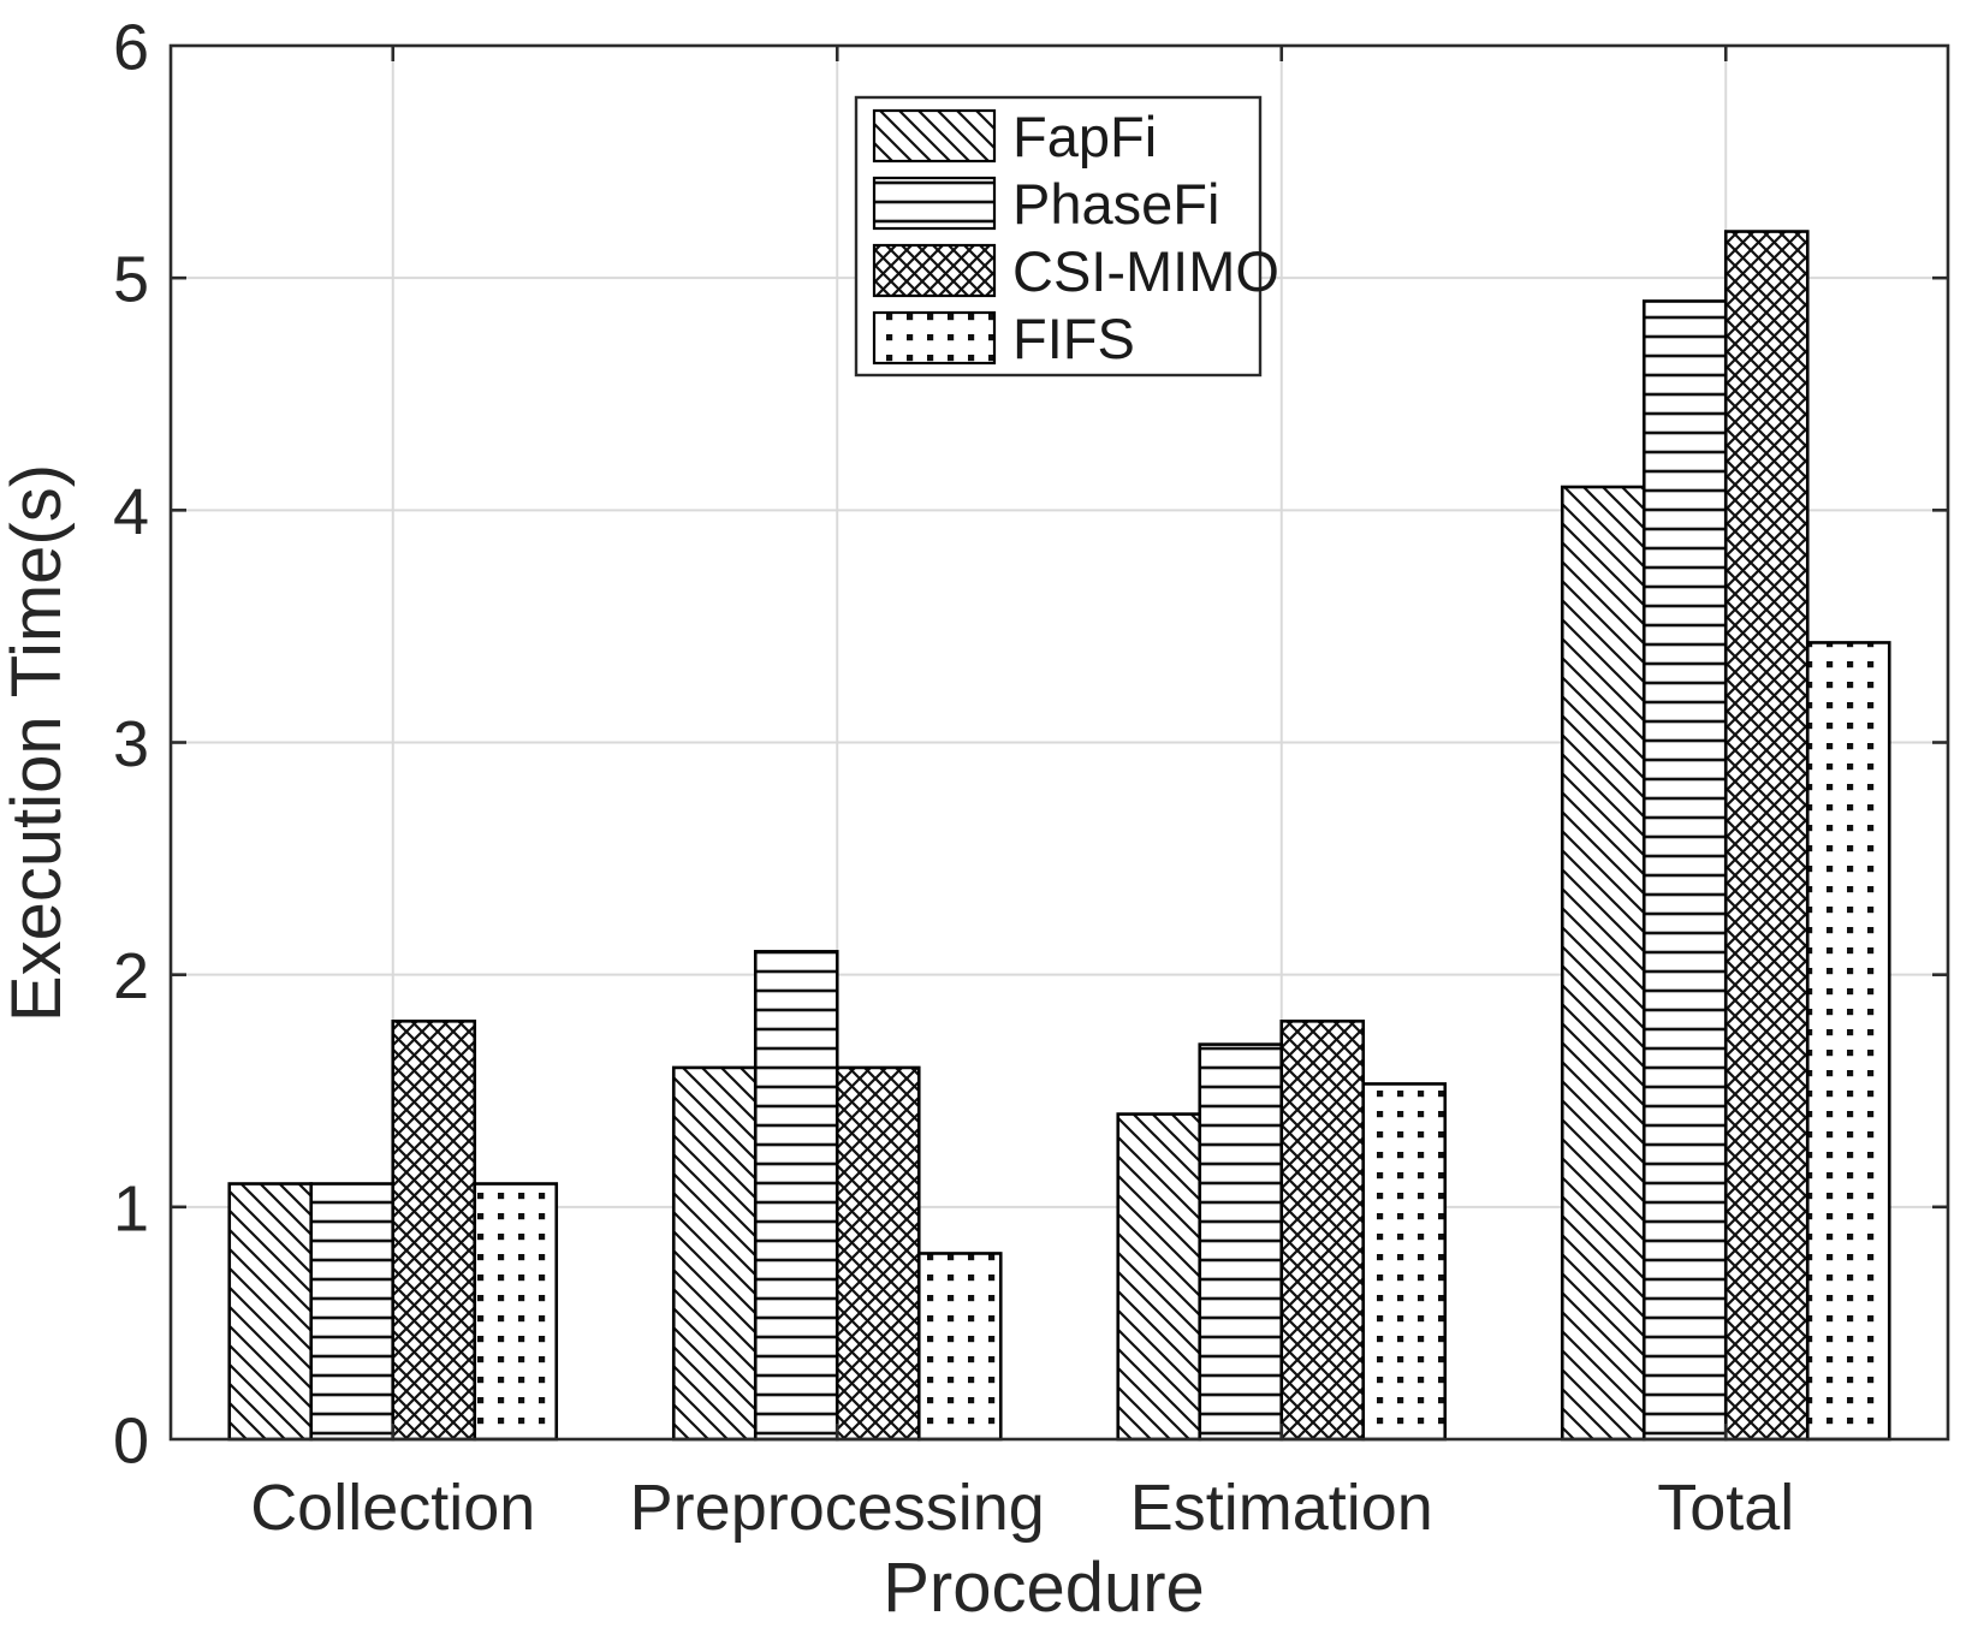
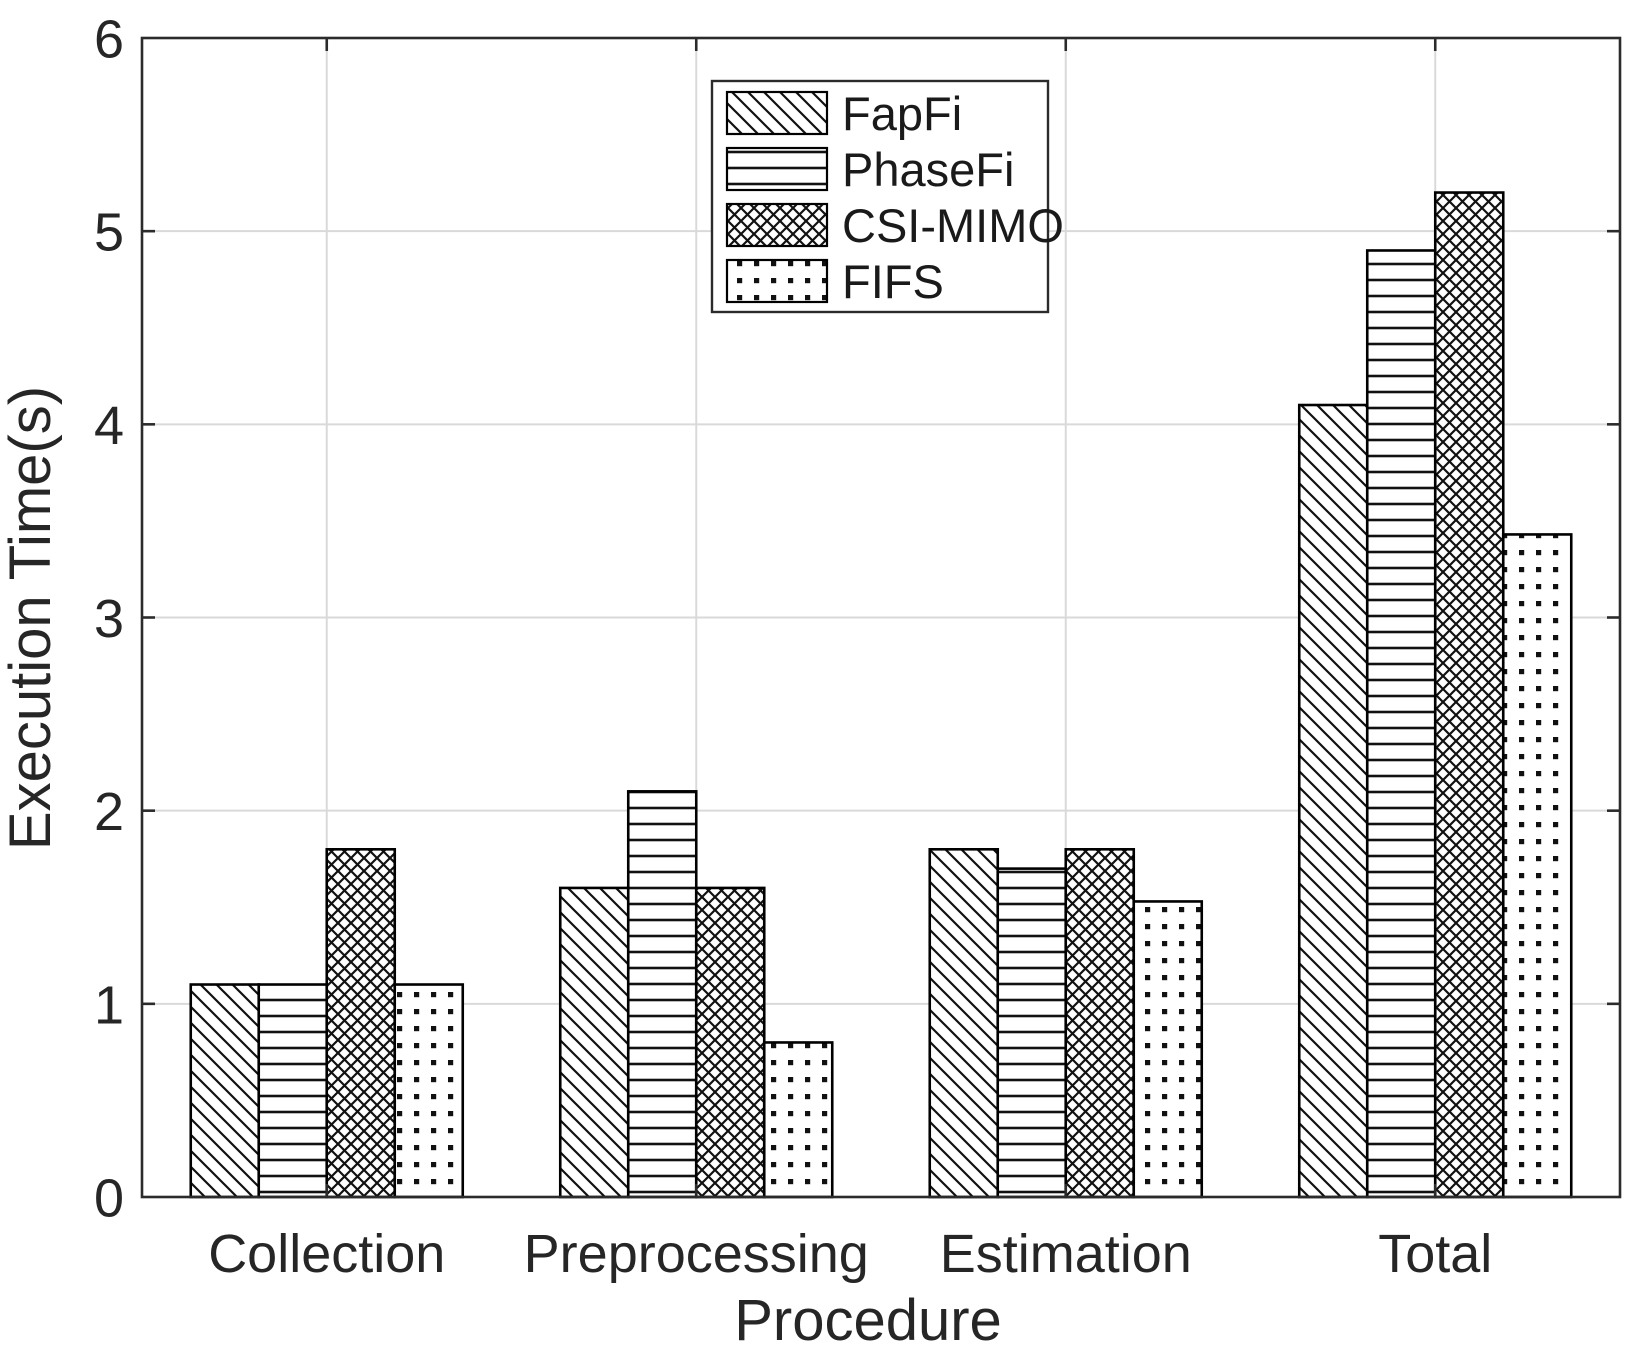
FapFi/Estimation: 1.4 -> 1.8
